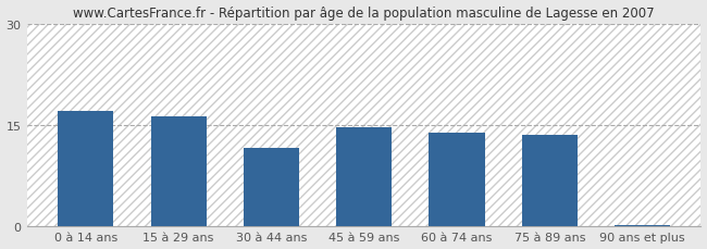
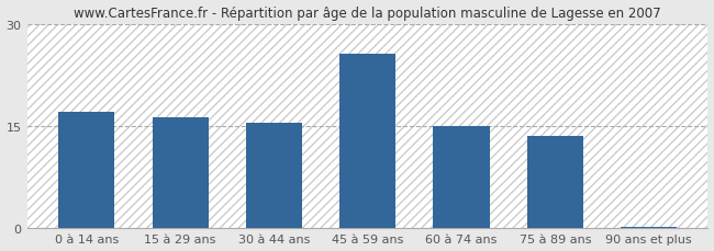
30 à 44 ans: 11.6 -> 15.5
45 à 59 ans: 14.6 -> 25.5
60 à 74 ans: 13.8 -> 15.0
